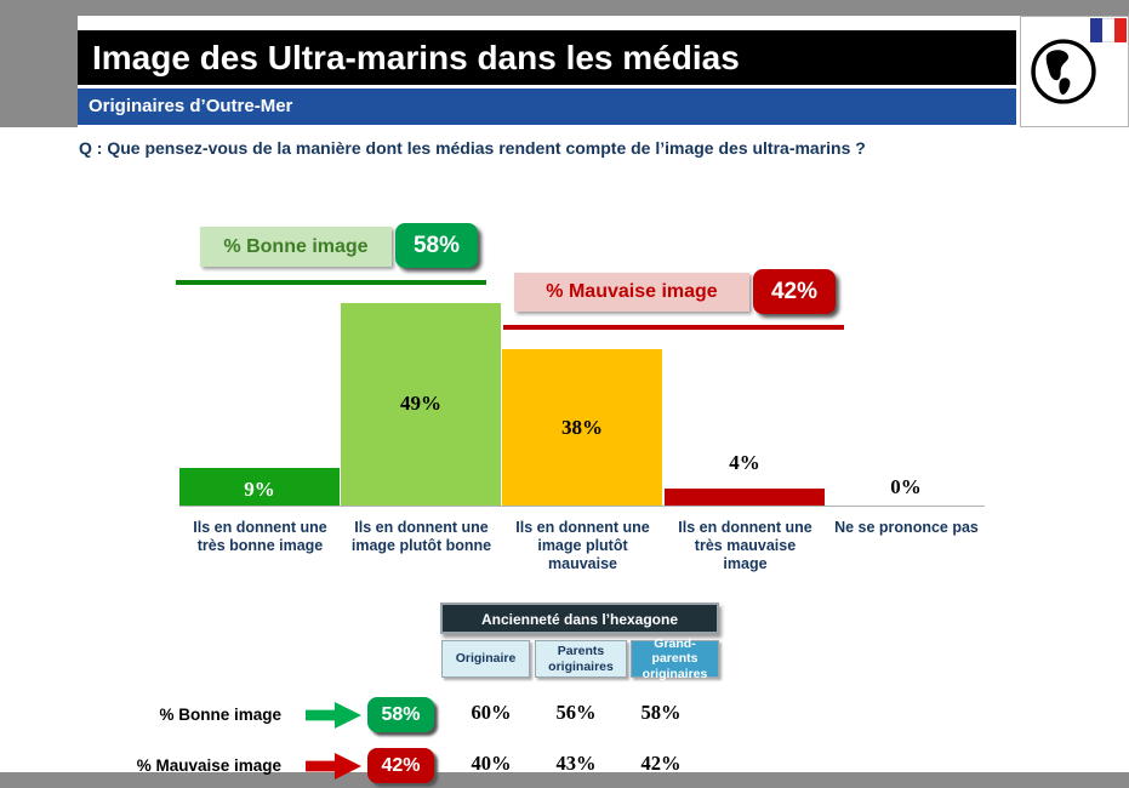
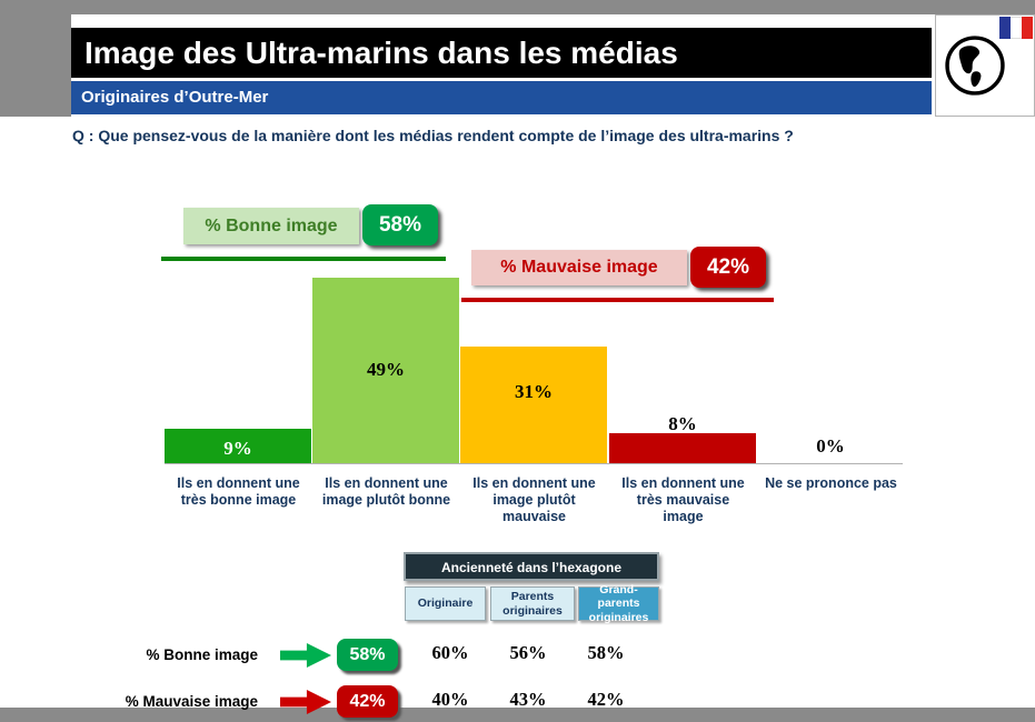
Ils en donnent une image plutôt mauvaise: 38% -> 31%
Ils en donnent une très mauvaise image: 4% -> 8%
